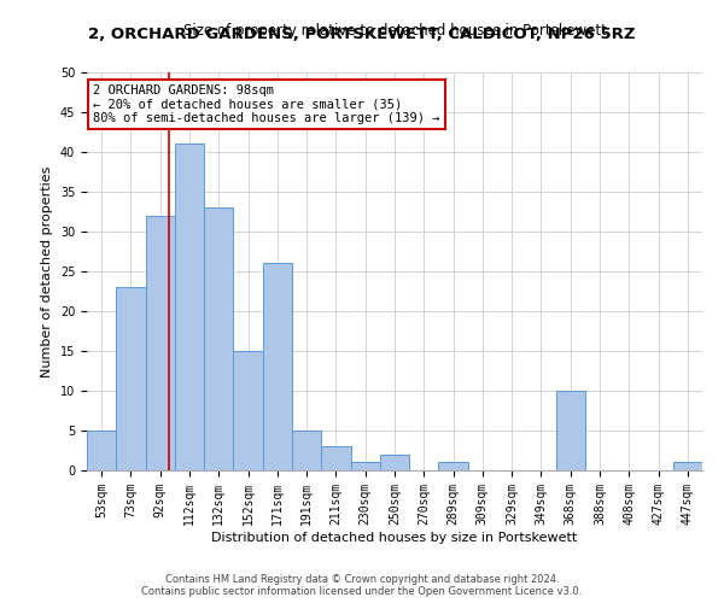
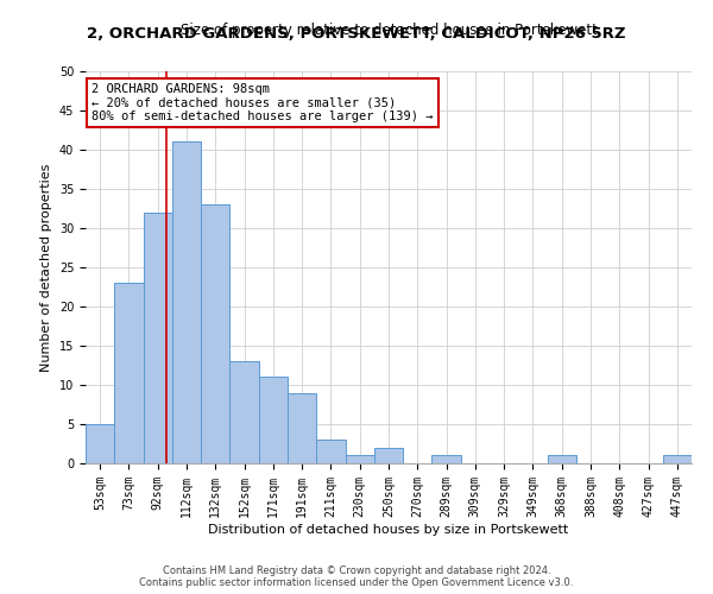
152sqm: 15 -> 13
171sqm: 26 -> 11
191sqm: 5 -> 9
368sqm: 10 -> 1
